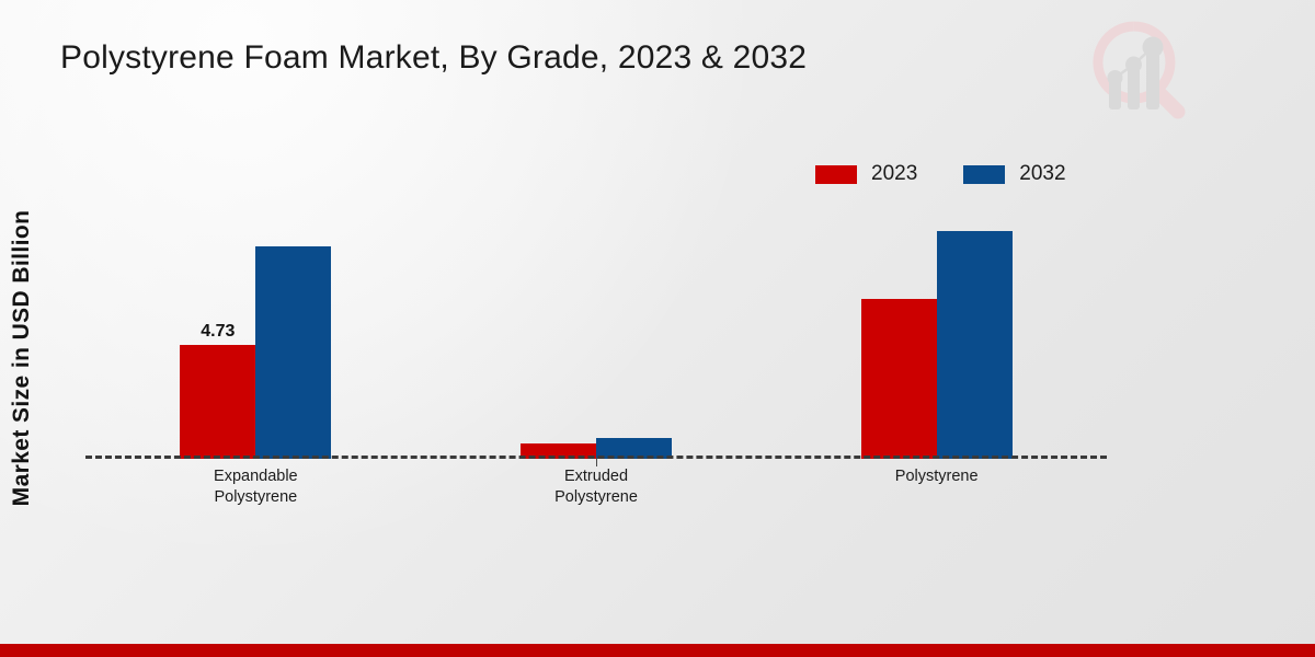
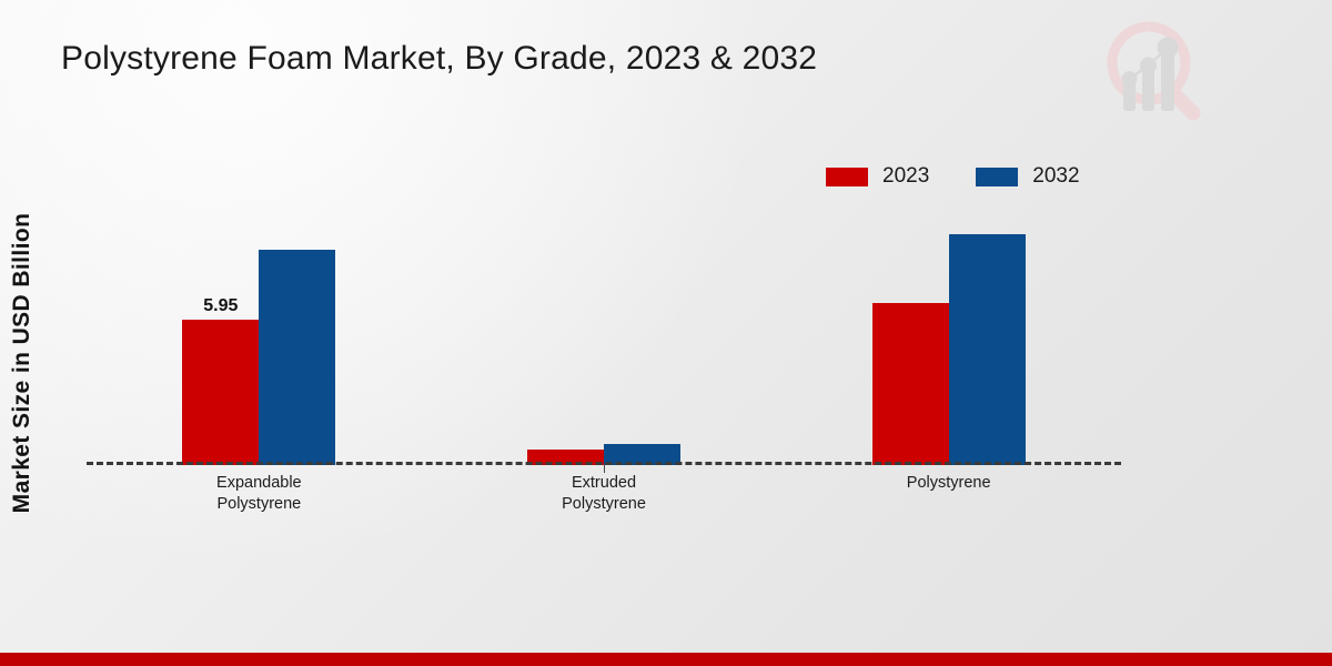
2023/Expandable Polystyrene: 4.73 -> 5.95
